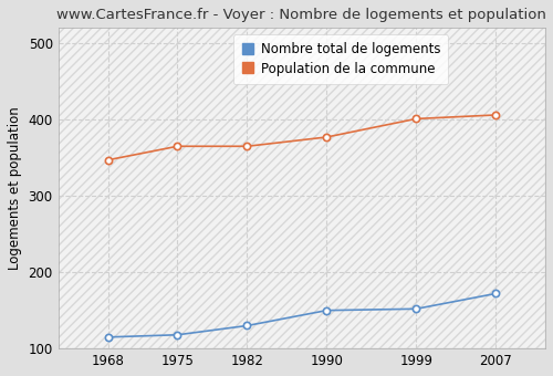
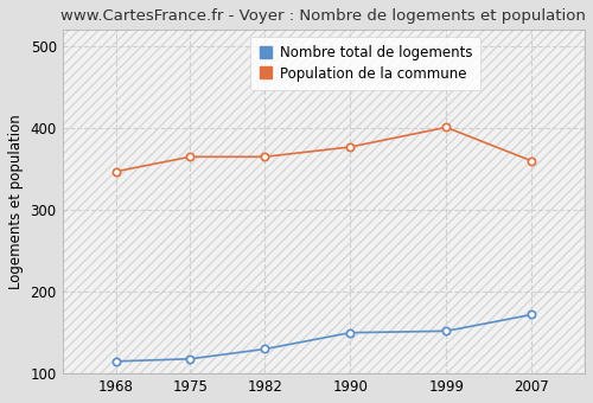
Population de la commune/2007: 406 -> 360
